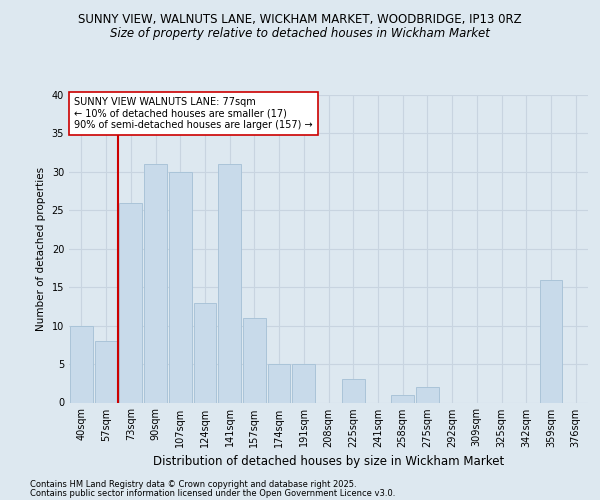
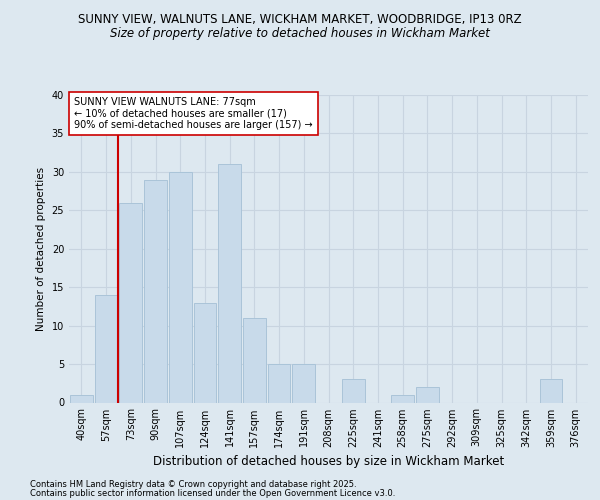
40sqm: 10 -> 1
57sqm: 8 -> 14
90sqm: 31 -> 29
359sqm: 16 -> 3
